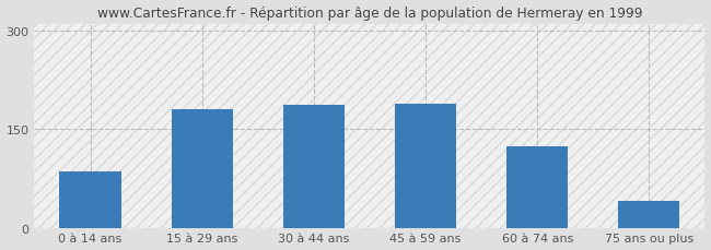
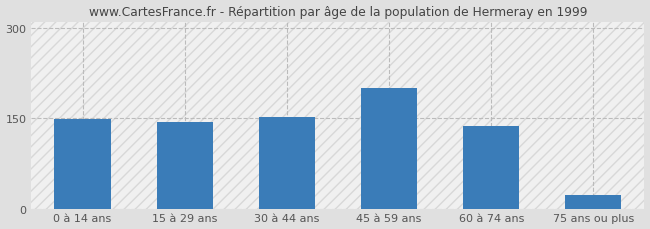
0 à 14 ans: 86 -> 148
15 à 29 ans: 180 -> 143
30 à 44 ans: 186 -> 152
45 à 59 ans: 188 -> 200
60 à 74 ans: 124 -> 137
75 ans ou plus: 40 -> 22
